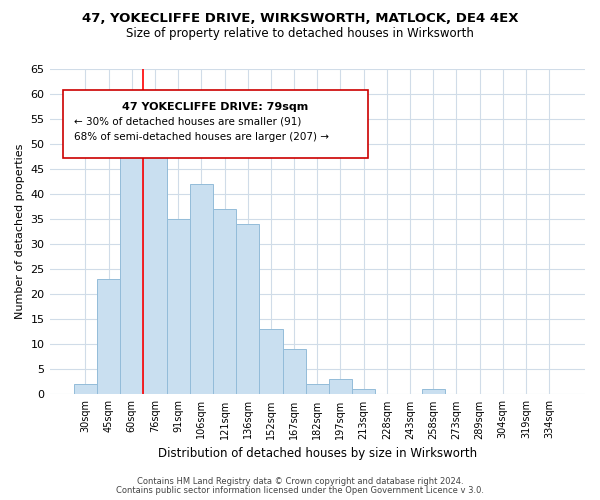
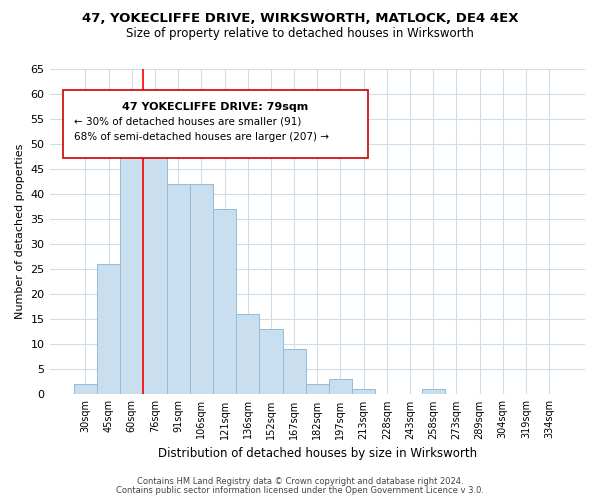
45sqm: 23 -> 26
91sqm: 35 -> 42
136sqm: 34 -> 16
